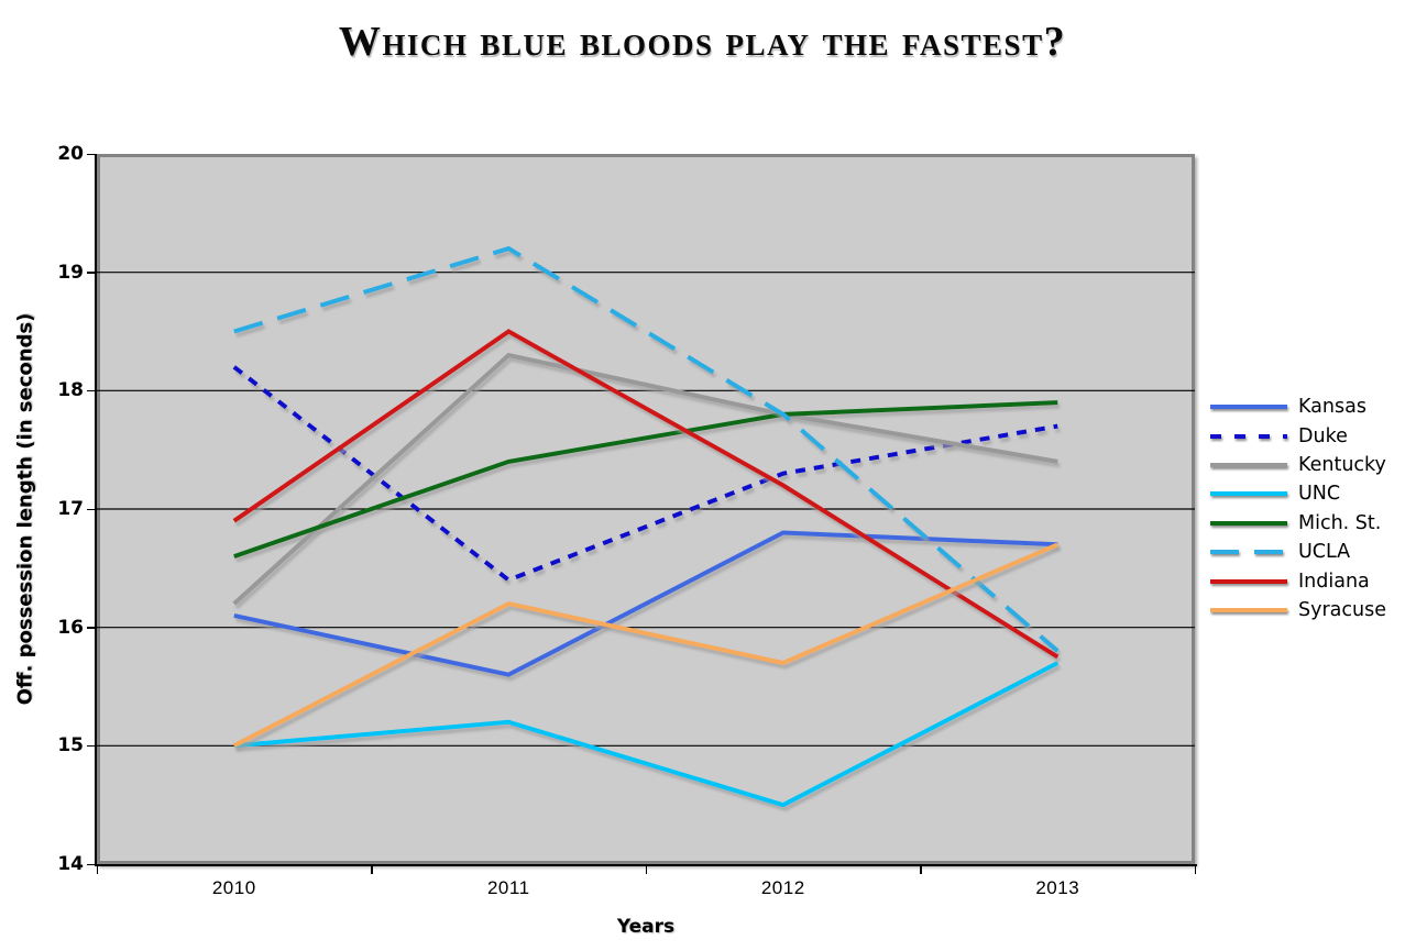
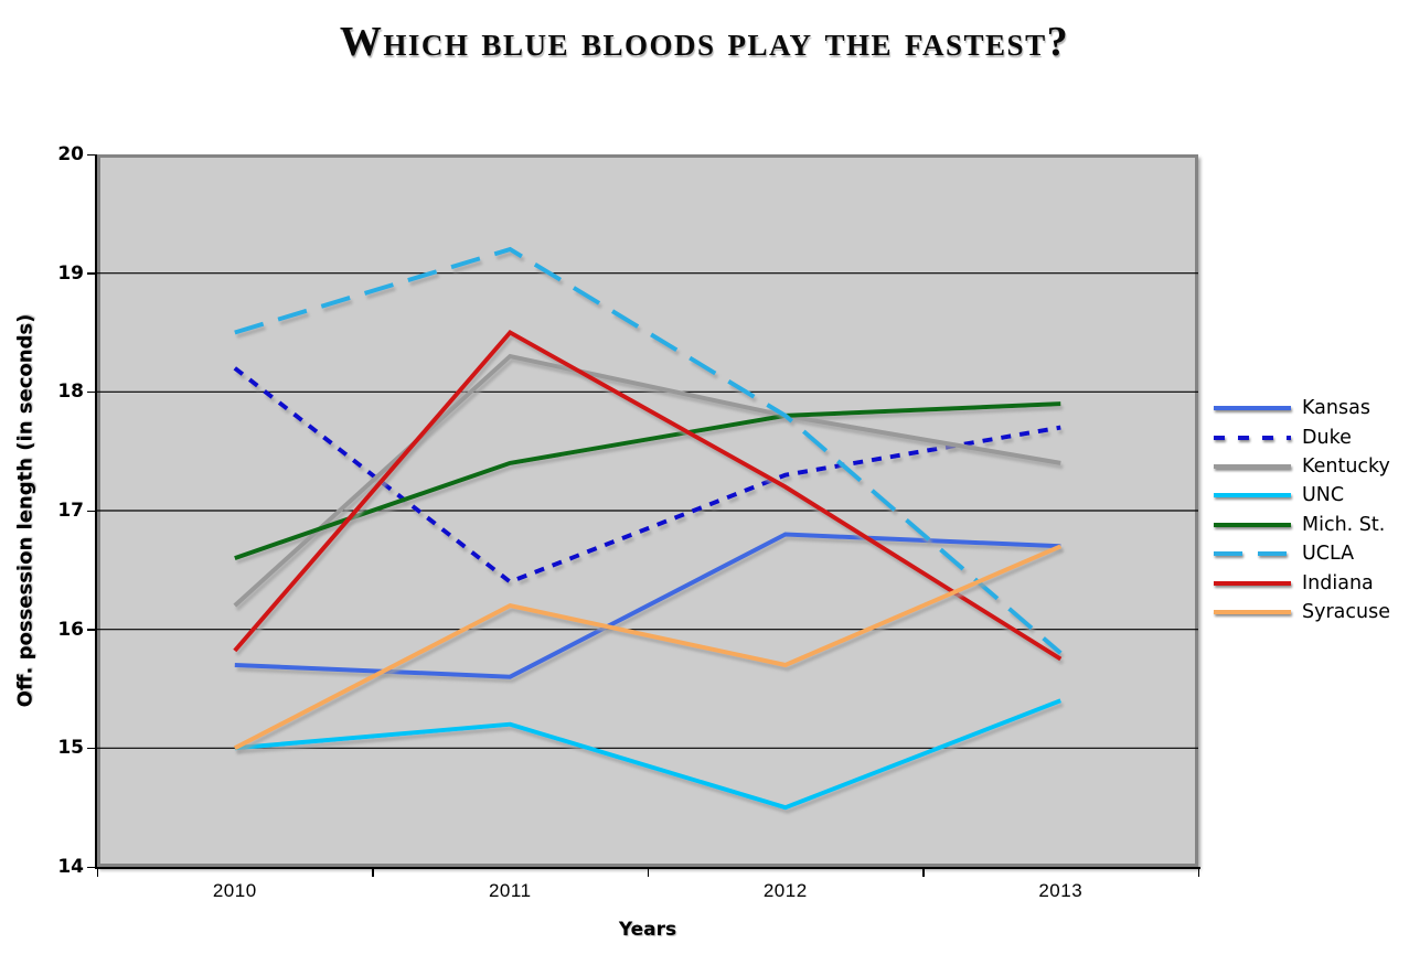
Kansas/2010: 16.1 -> 15.7
Indiana/2010: 16.90 -> 15.82
UNC/2013: 15.7 -> 15.4
